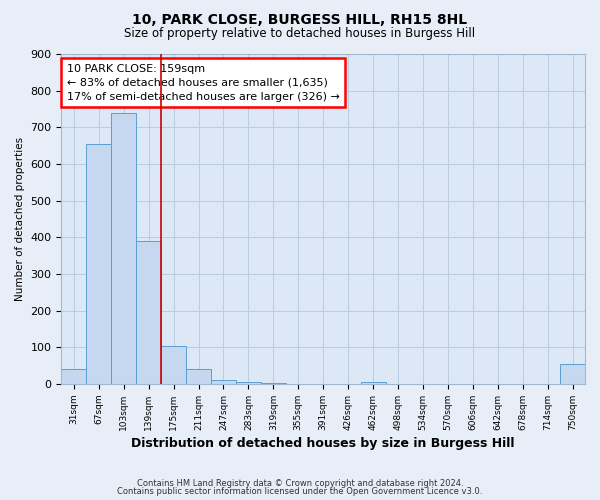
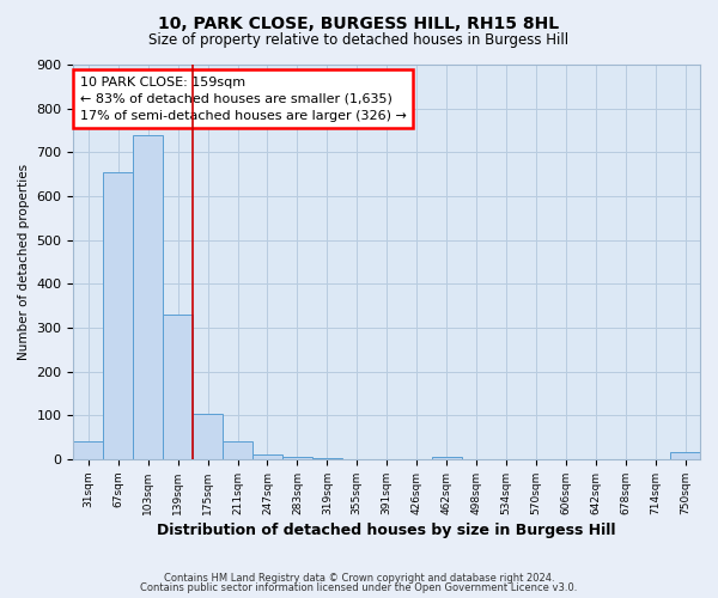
139sqm: 390 -> 330
750sqm: 55 -> 15
